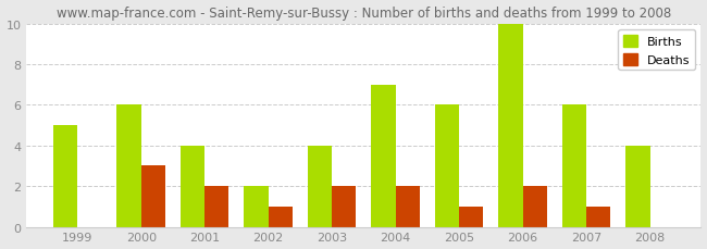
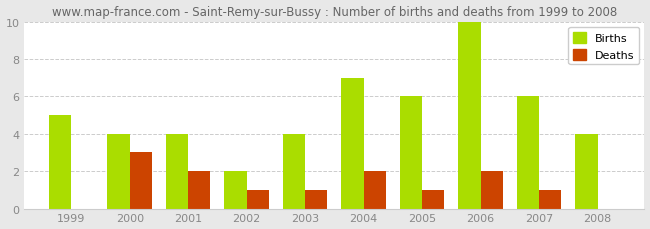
Births/2000: 6 -> 4
Deaths/2003: 2 -> 1
